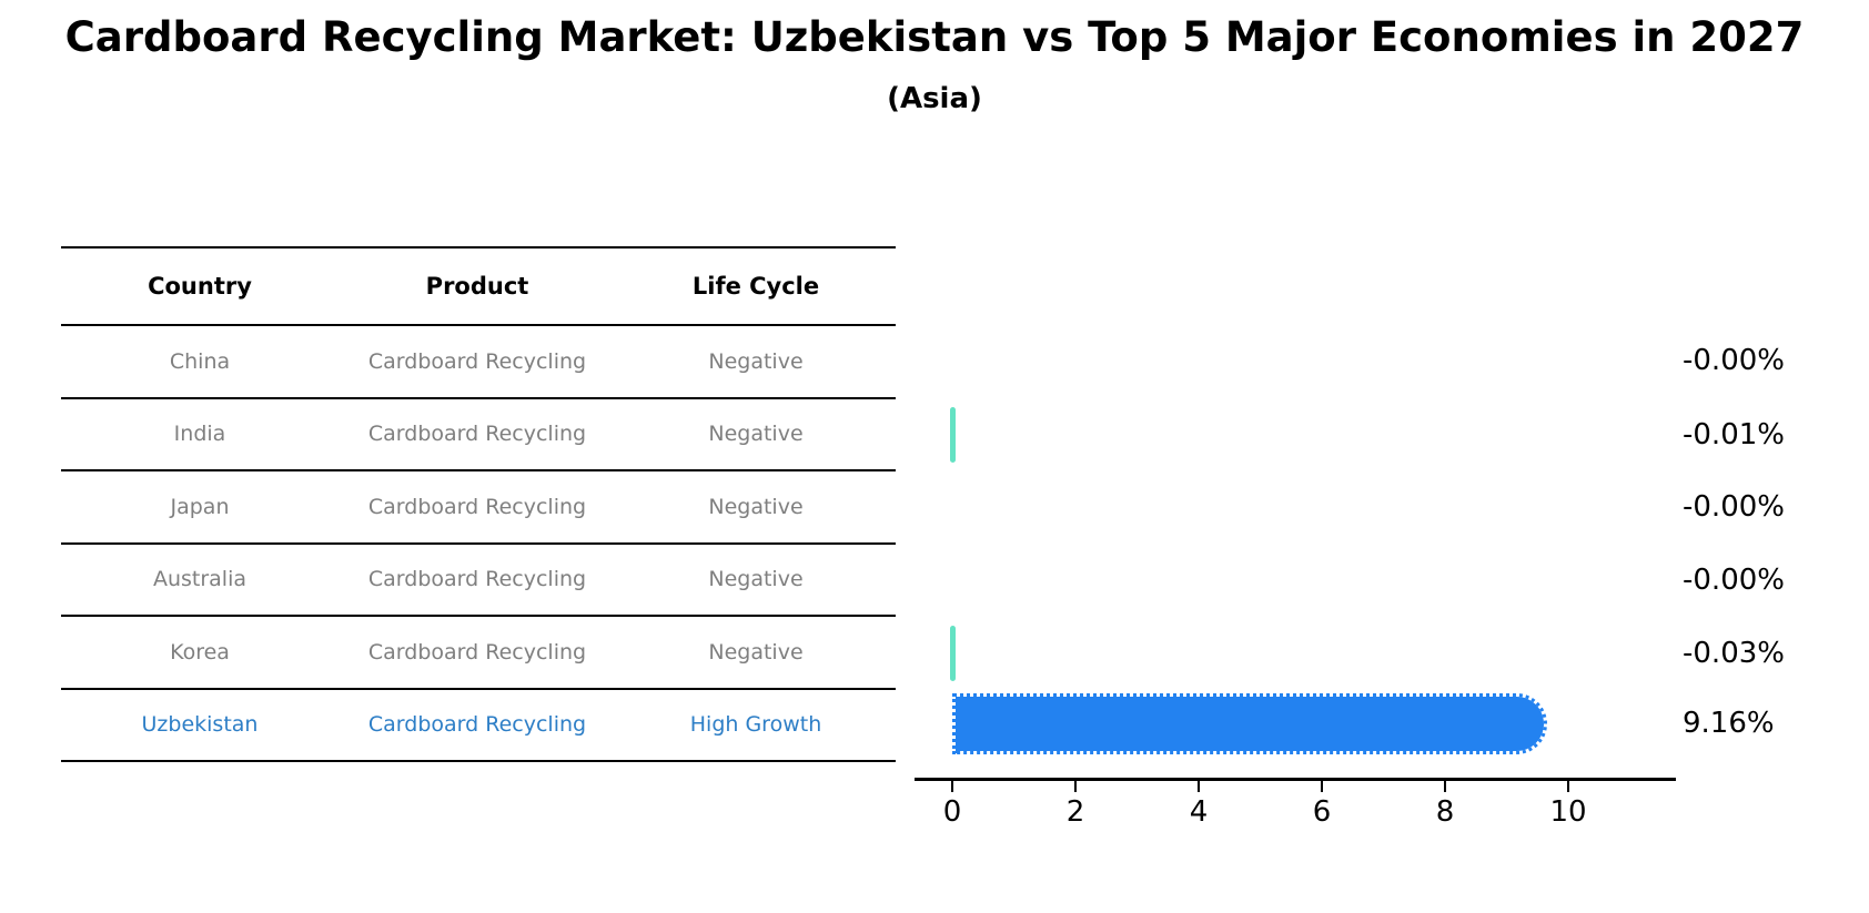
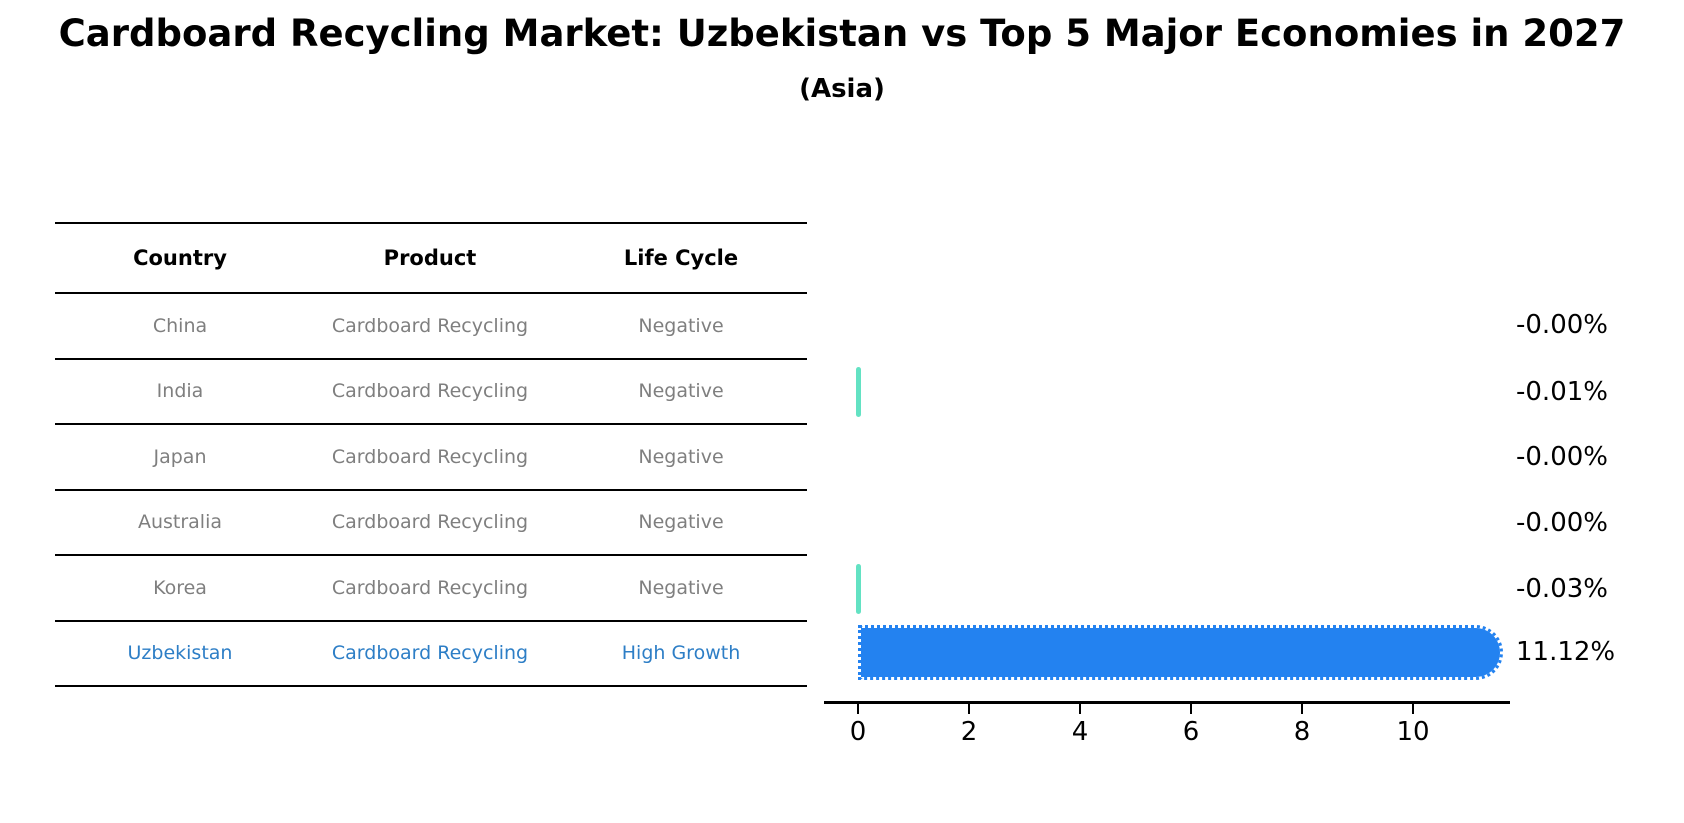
Uzbekistan: 9.16% -> 11.12%
